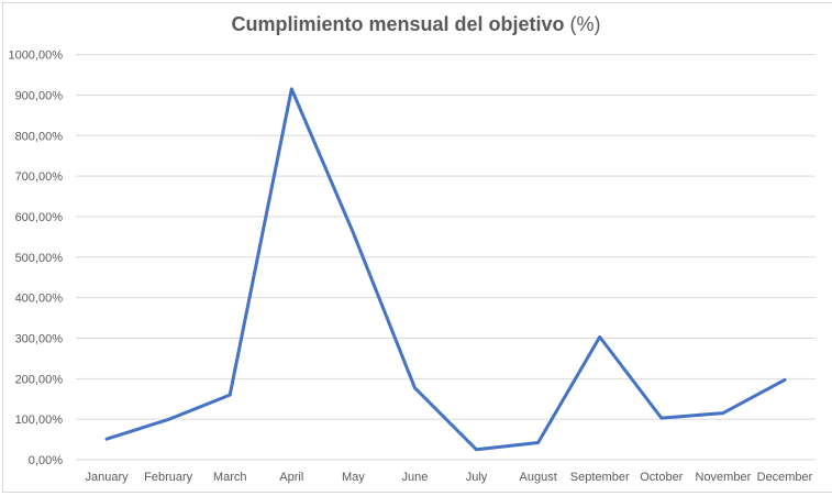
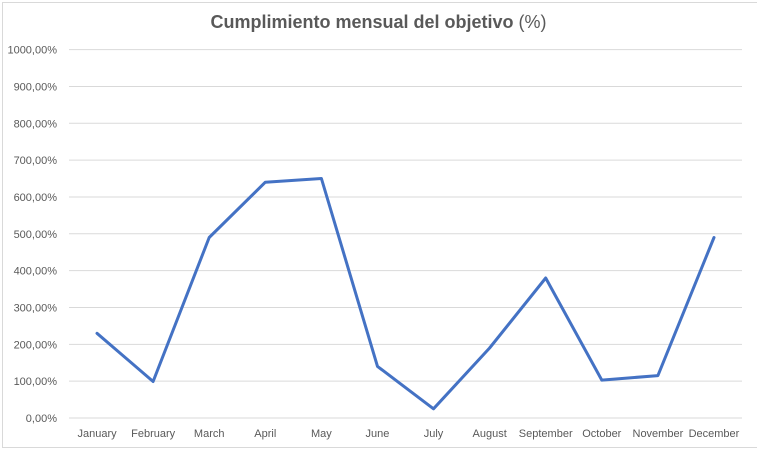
January: 50% -> 230%
March: 160% -> 490%
April: 920% -> 640%
May: 560% -> 650%
June: 180% -> 140%
August: 40% -> 190%
September: 300% -> 380%
December: 200% -> 490%
